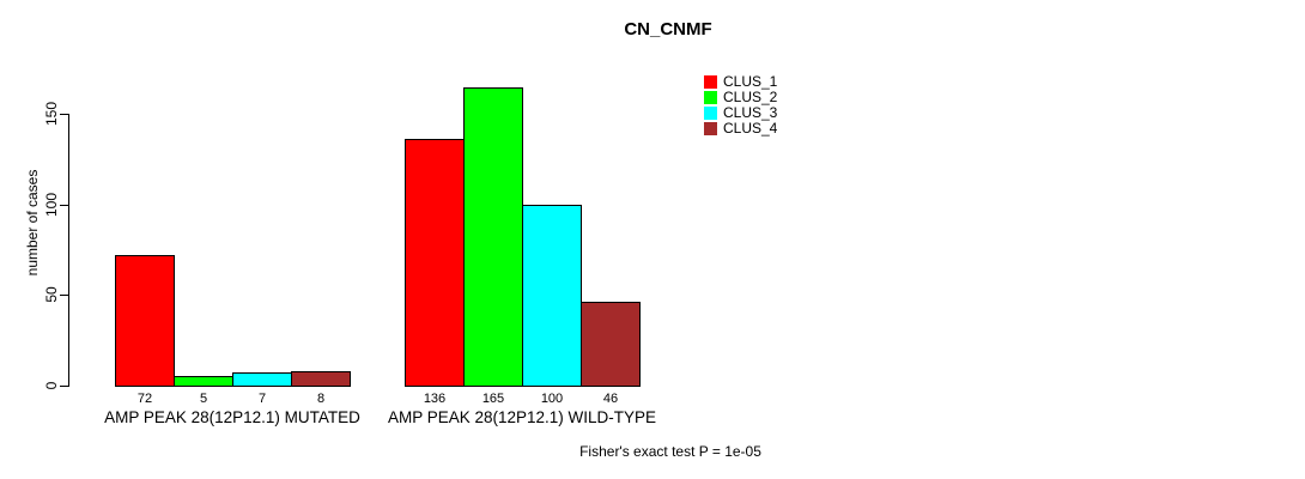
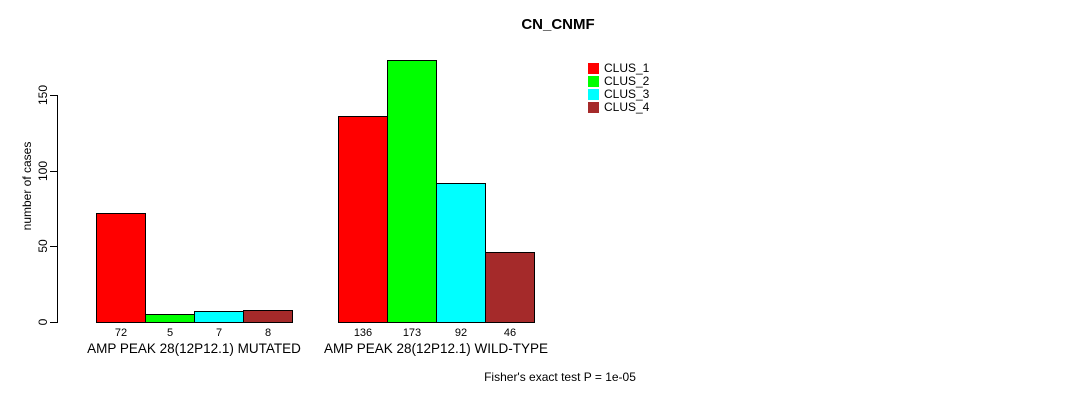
CLUS_2/AMP PEAK 28(12P12.1) WILD-TYPE: 165 -> 173
CLUS_3/AMP PEAK 28(12P12.1) WILD-TYPE: 100 -> 92
